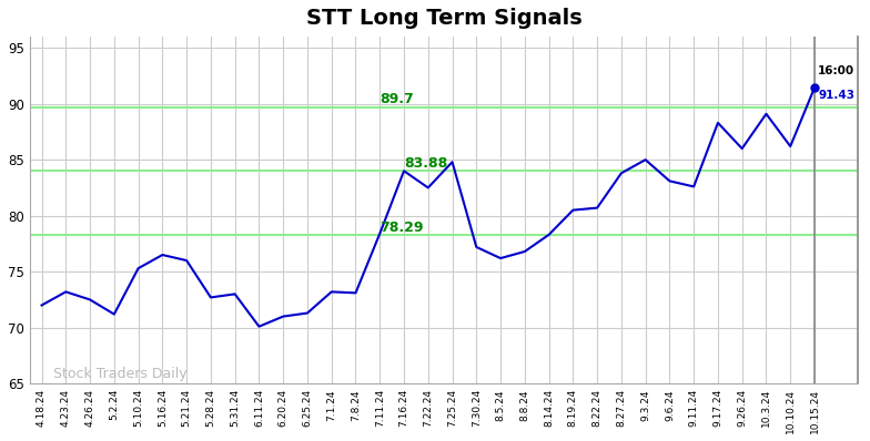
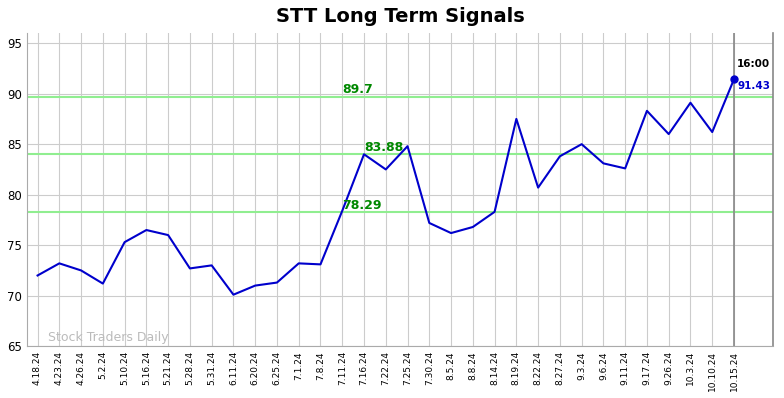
8.19.24: 80.5 -> 87.5
